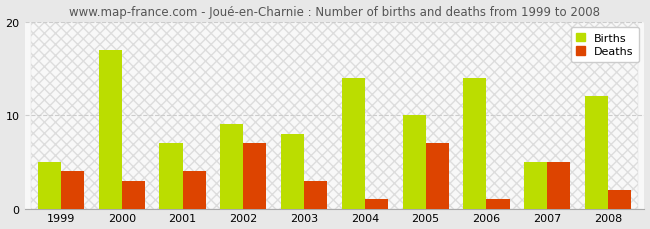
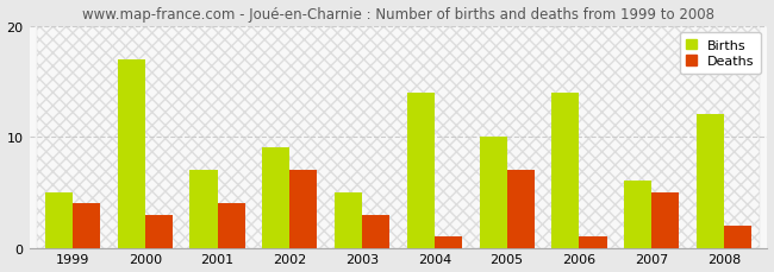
Births/2003: 8 -> 5
Births/2007: 5 -> 6
